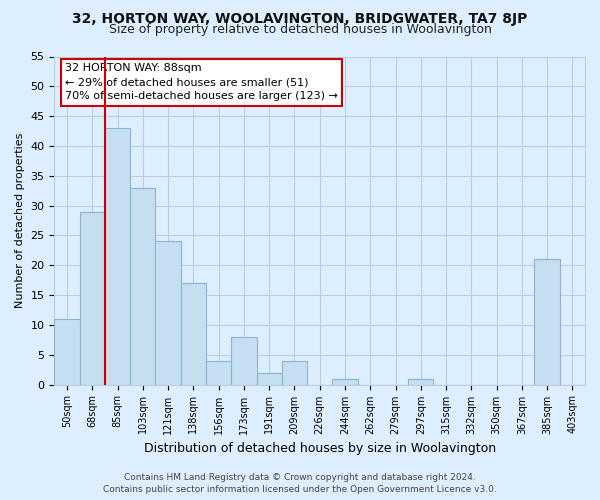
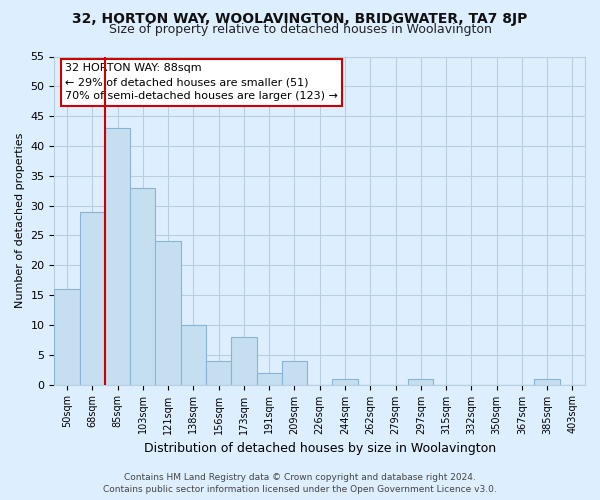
50sqm: 11 -> 16
138sqm: 17 -> 10
385sqm: 21 -> 1
